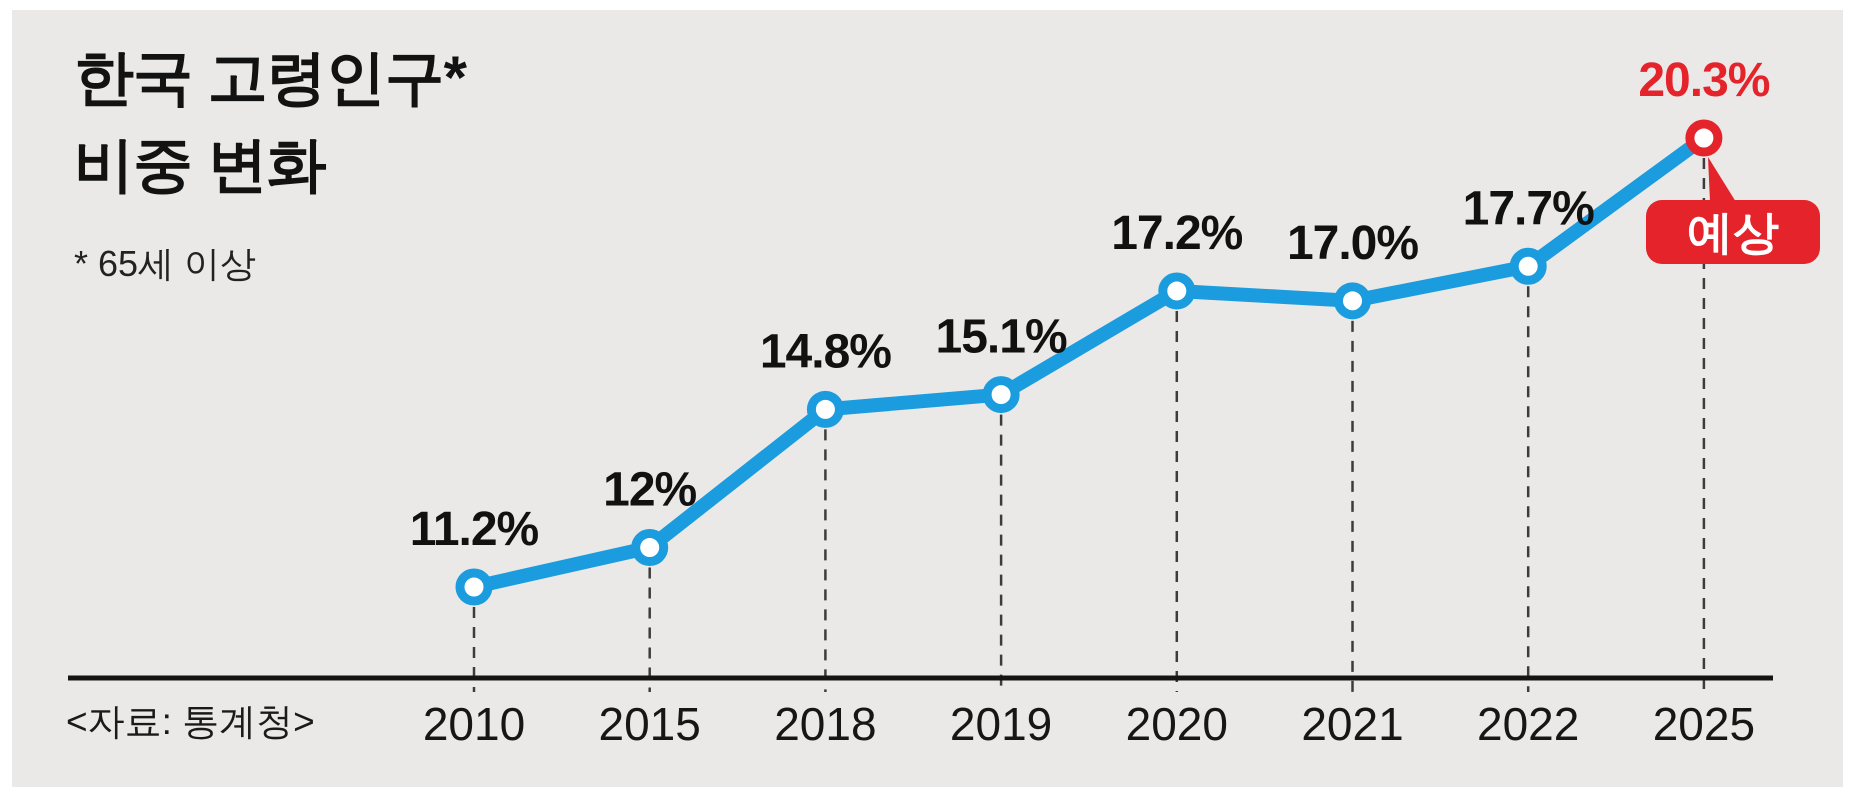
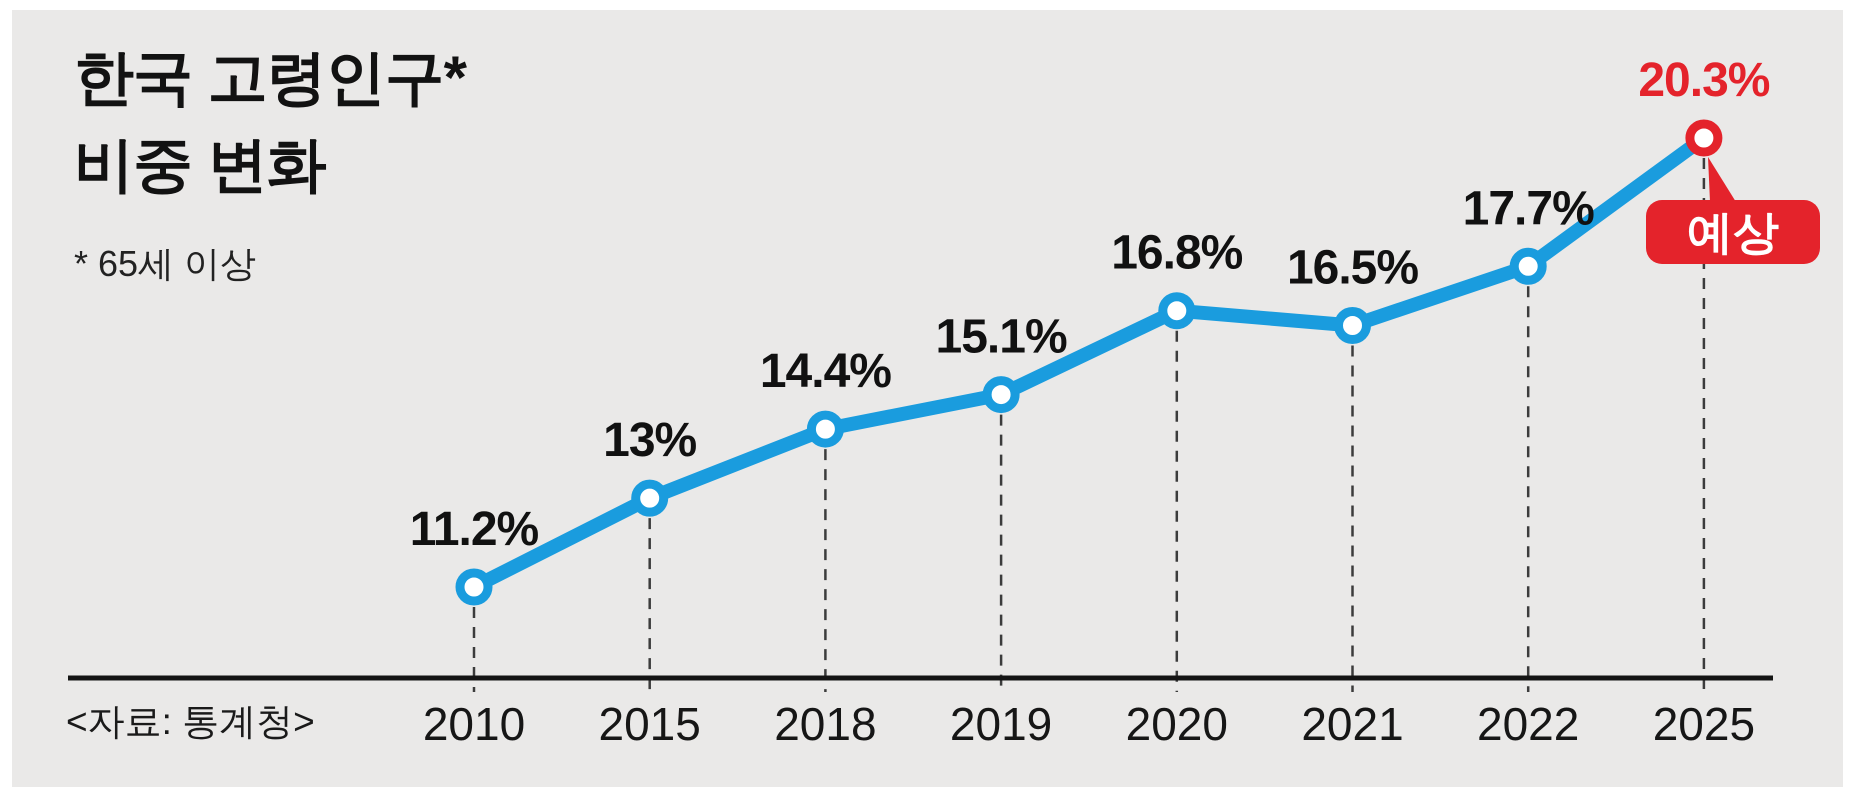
2015: 12% -> 13%
2018: 14.8% -> 14.4%
2020: 17.2% -> 16.8%
2021: 17.0% -> 16.5%
